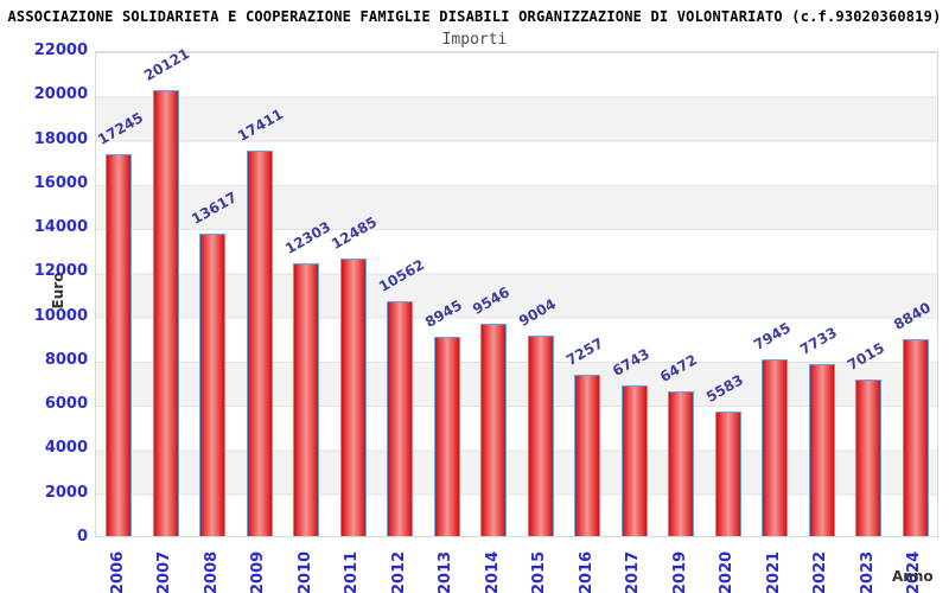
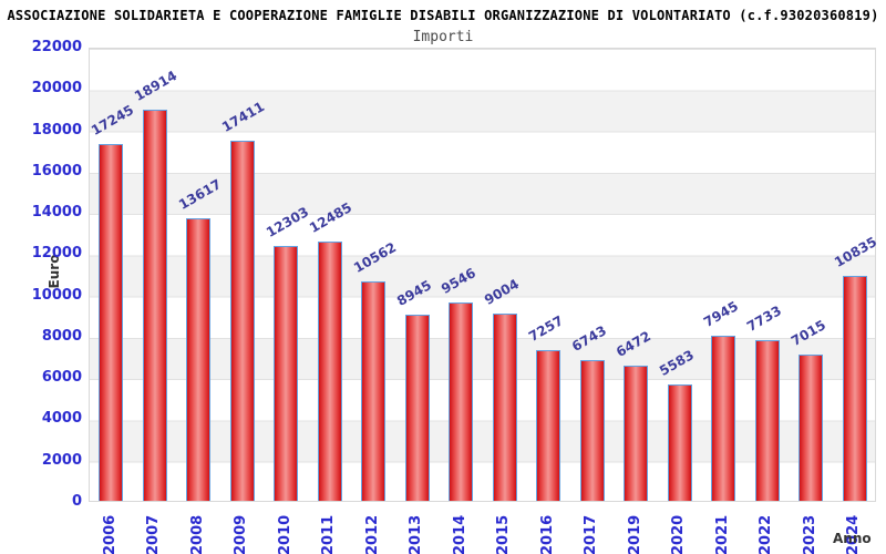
2007: 20121 -> 18914
2024: 8840 -> 10835
